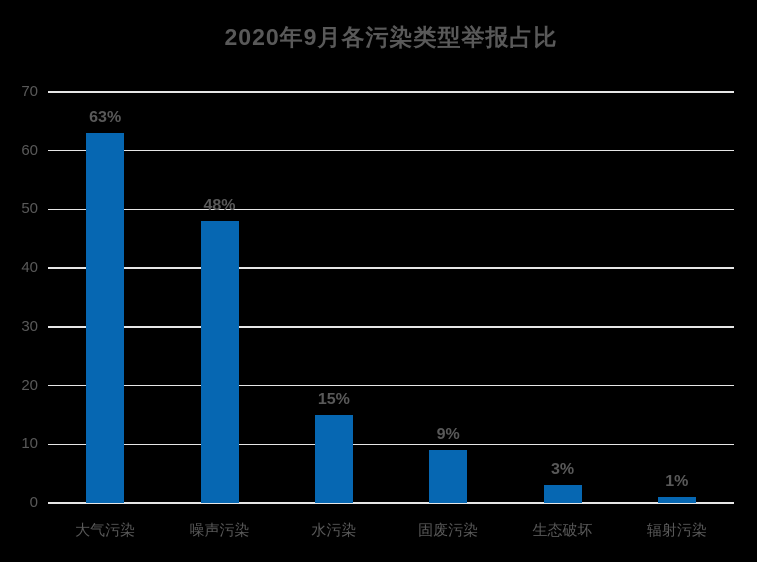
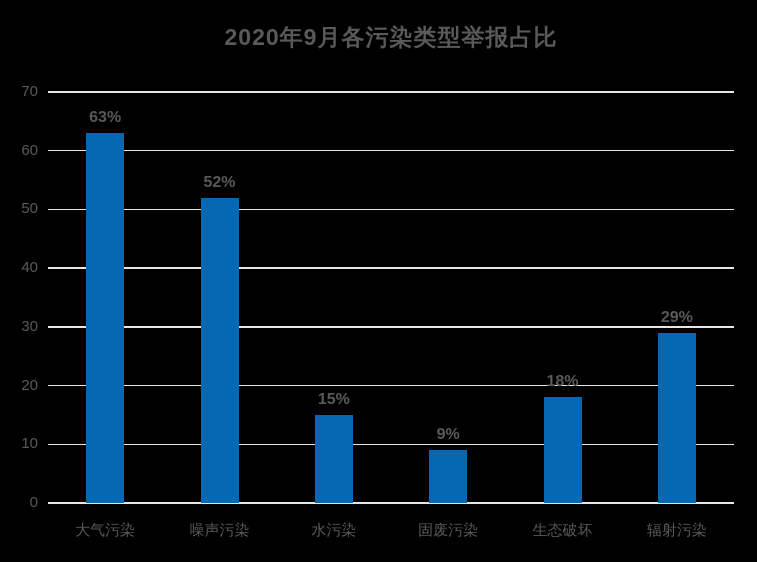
噪声污染: 48% -> 52%
生态破坏: 3% -> 18%
辐射污染: 1% -> 29%
